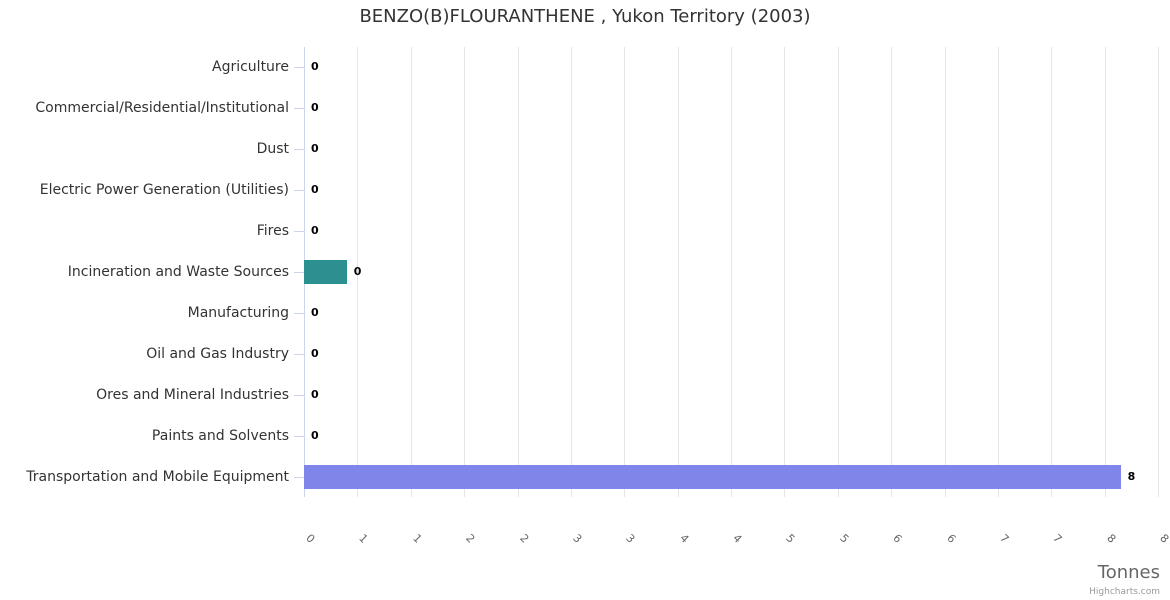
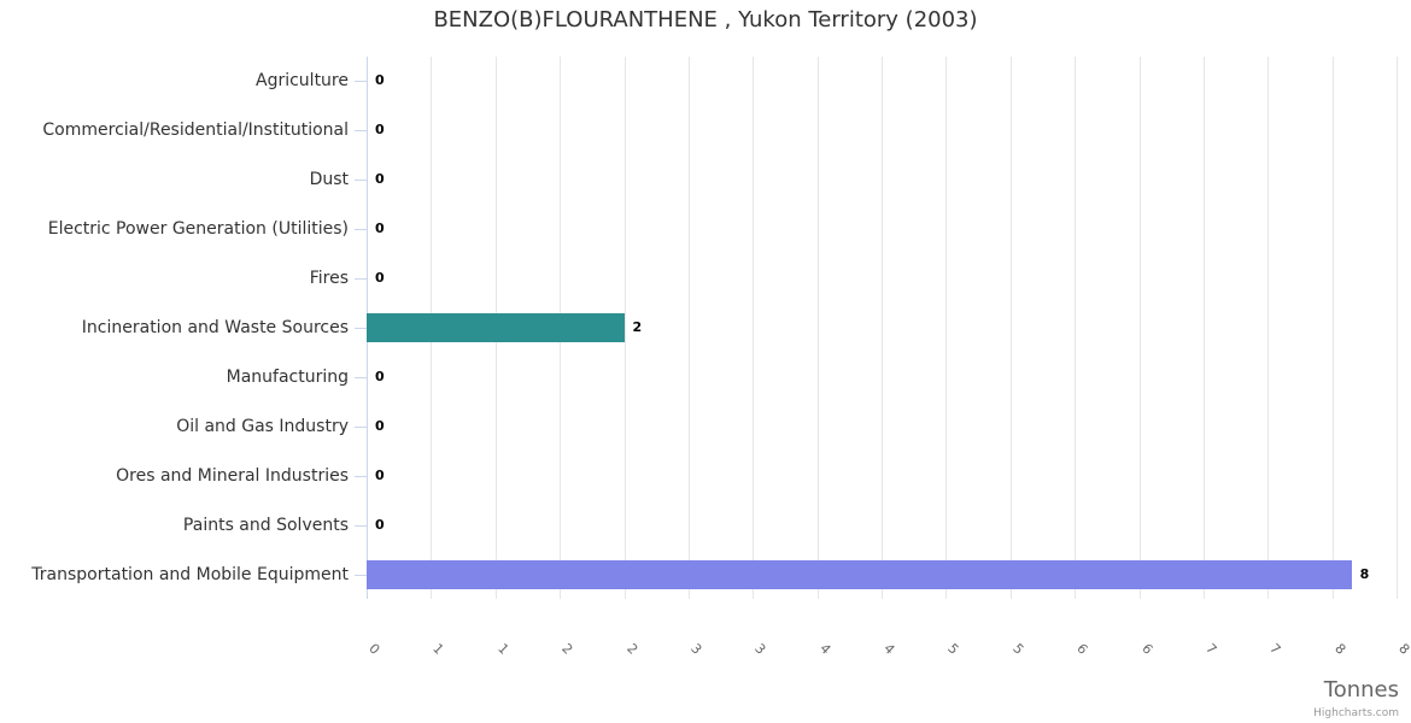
Incineration and Waste Sources: 0 -> 2
